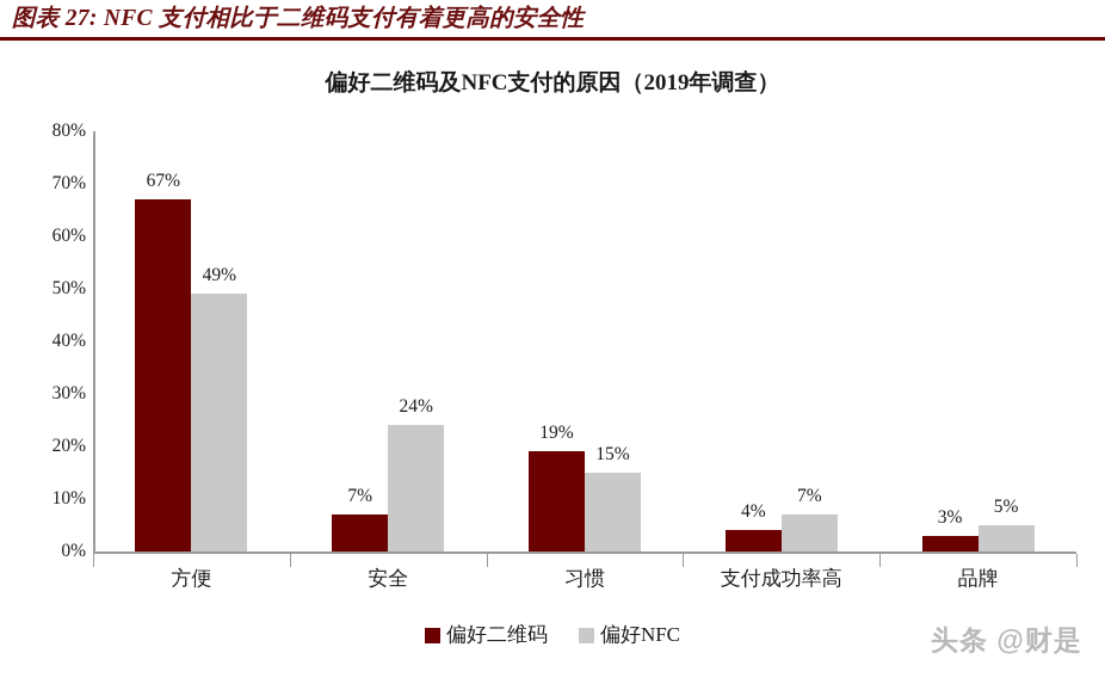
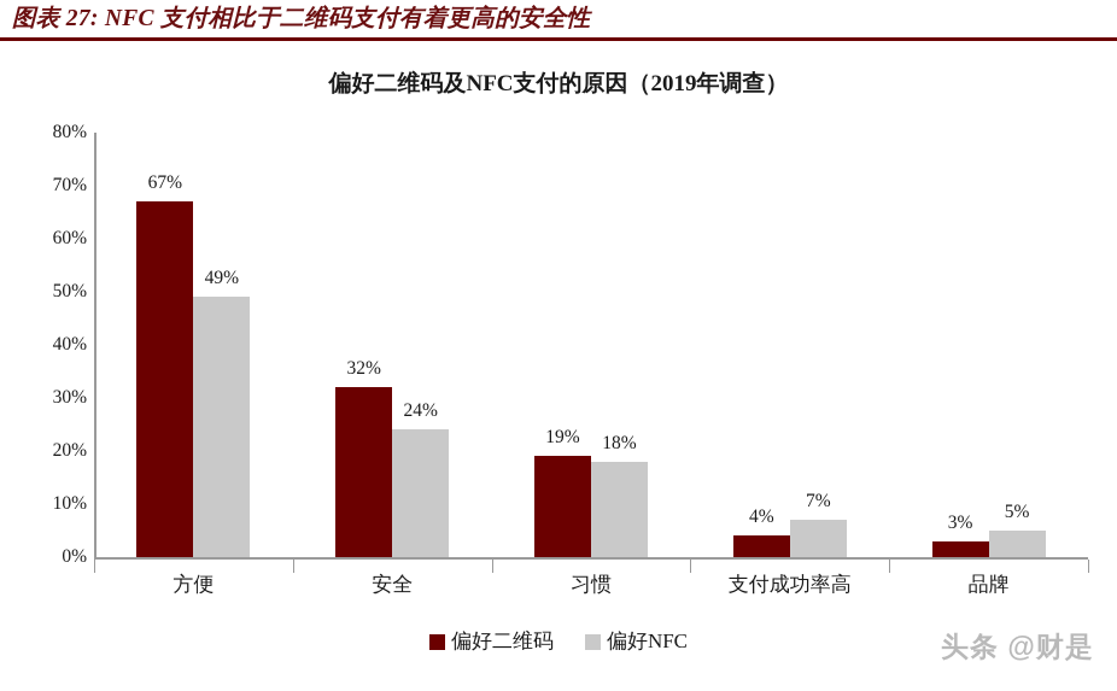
偏好二维码/安全: 7% -> 32%
偏好NFC/习惯: 15% -> 18%
